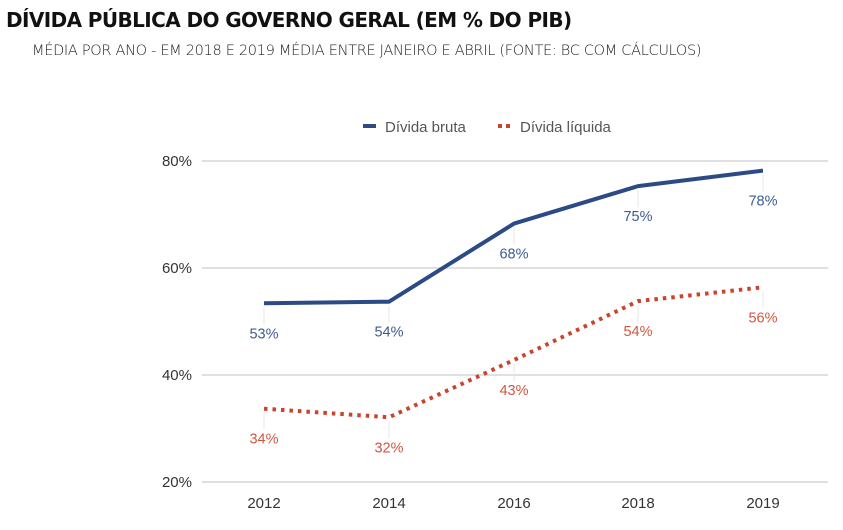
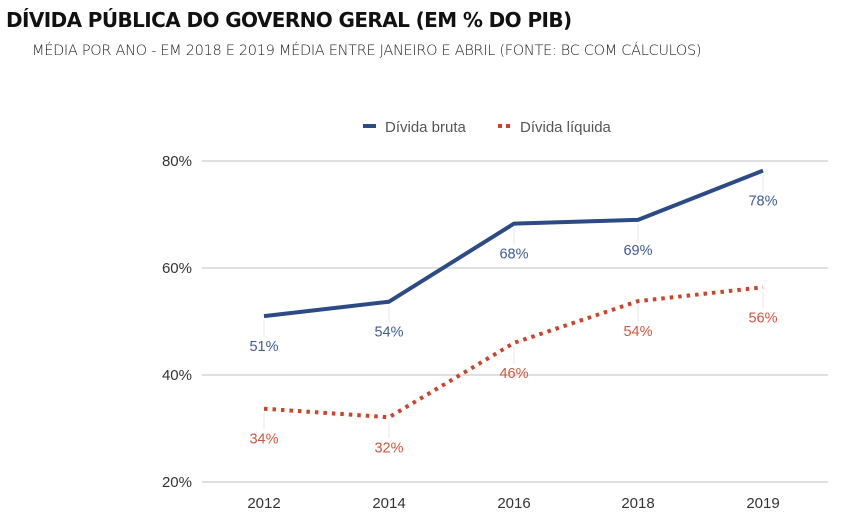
Dívida bruta/2012: 53% -> 51%
Dívida líquida/2016: 43% -> 46%
Dívida bruta/2018: 75% -> 69%
